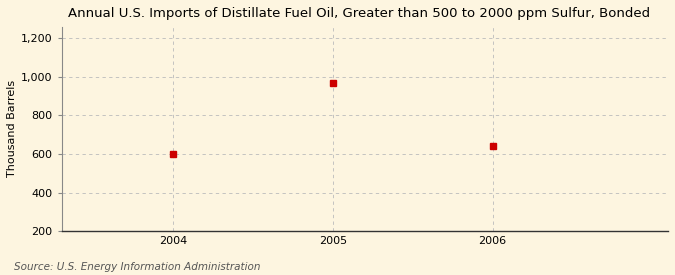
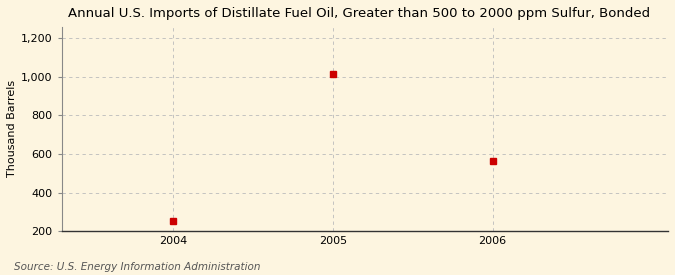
2004: 600 -> 250
2005: 970 -> 1,020
2006: 640 -> 560
